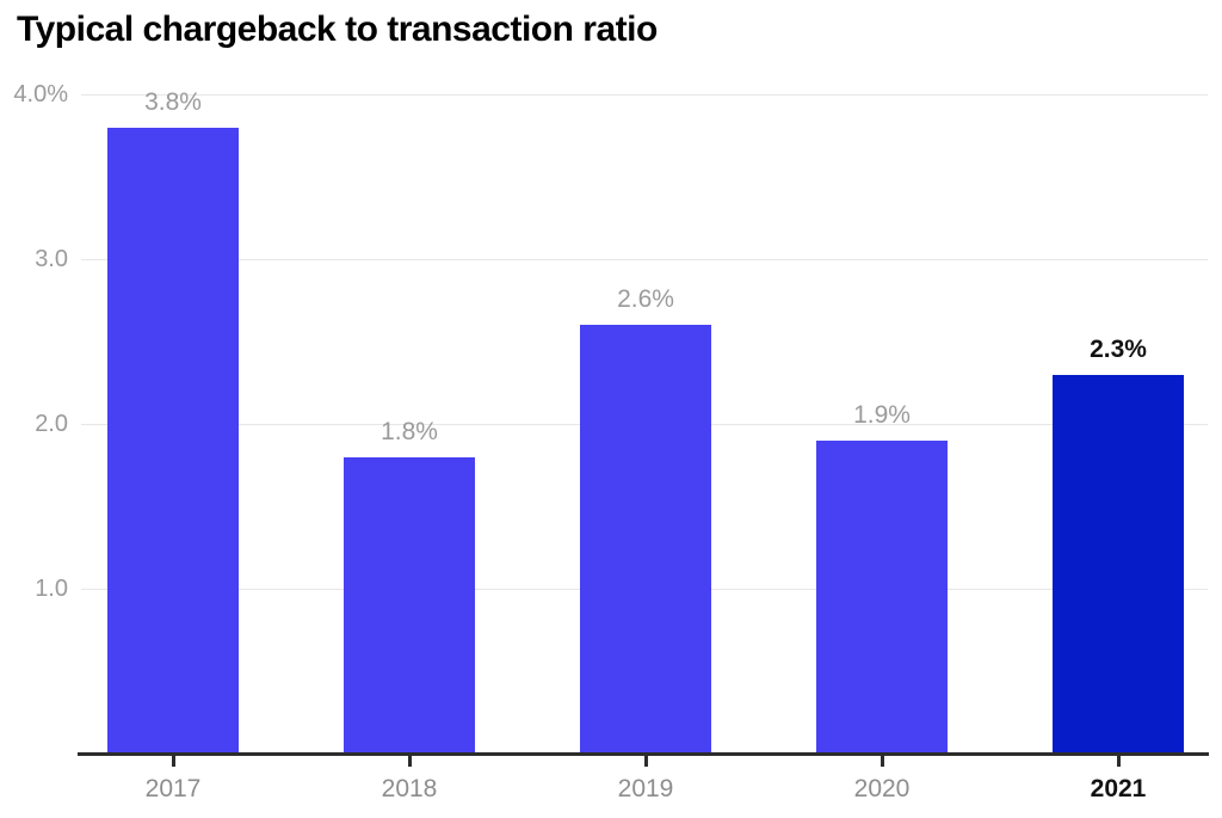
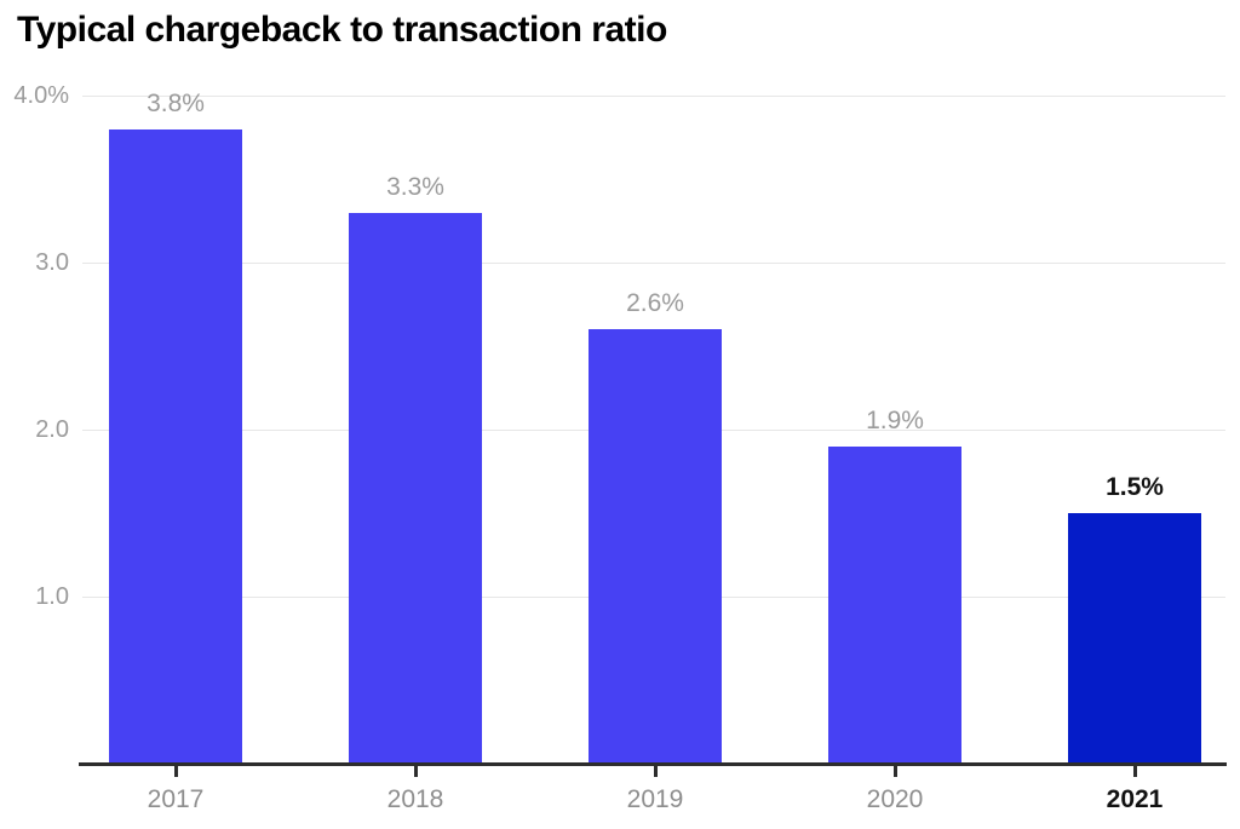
2018: 1.8% -> 3.3%
2021: 2.3% -> 1.5%
